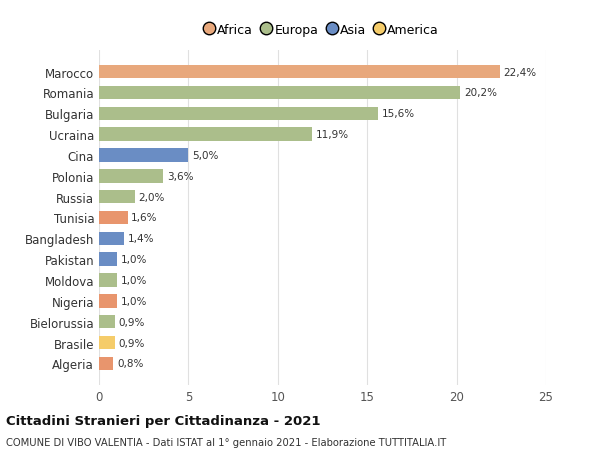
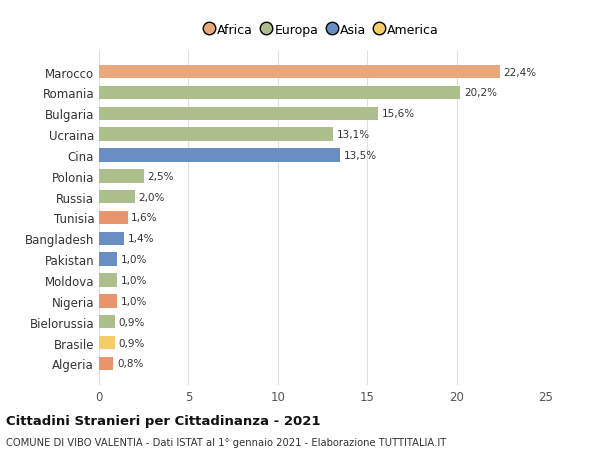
Ucraina: 11,9% -> 13,1%
Cina: 5,0% -> 13,5%
Polonia: 3,6% -> 2,5%
